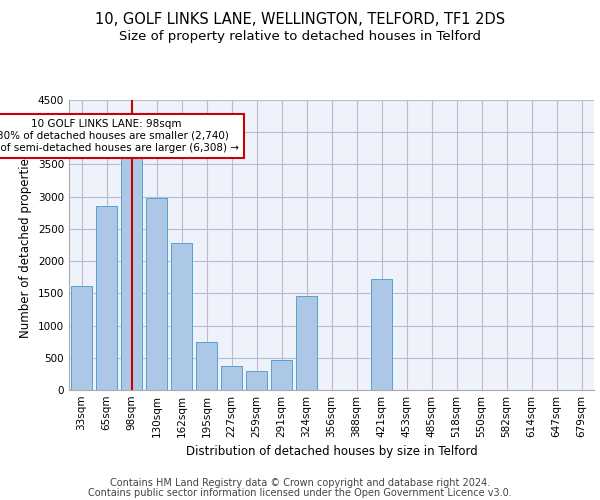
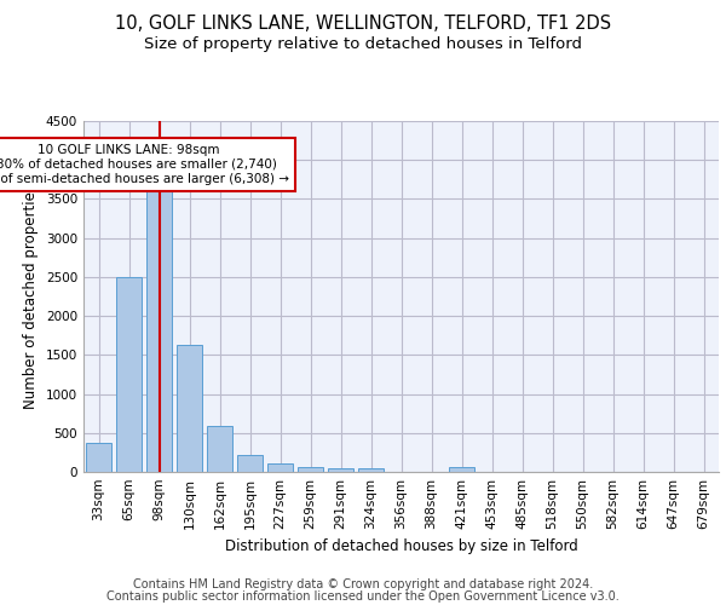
33sqm: 1620 -> 370
65sqm: 2860 -> 2500
130sqm: 2980 -> 1630
162sqm: 2280 -> 590
195sqm: 740 -> 220
227sqm: 380 -> 110
259sqm: 300 -> 60
291sqm: 460 -> 50
324sqm: 1460 -> 40
421sqm: 1720 -> 60
